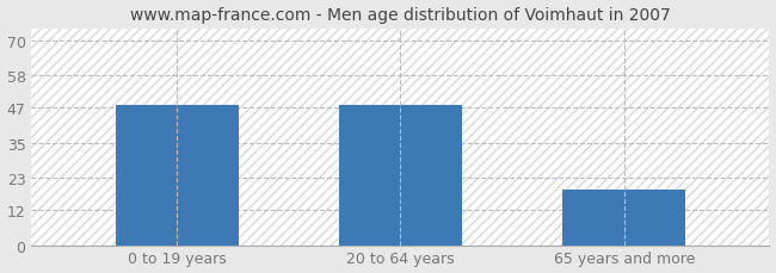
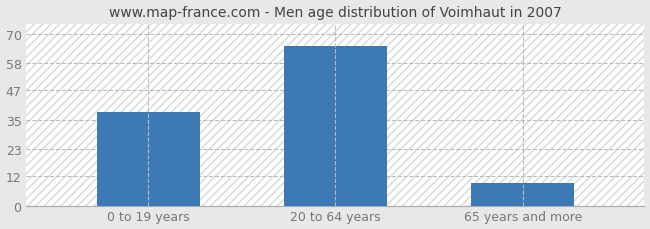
0 to 19 years: 48 -> 38
20 to 64 years: 48 -> 65
65 years and more: 19 -> 9
